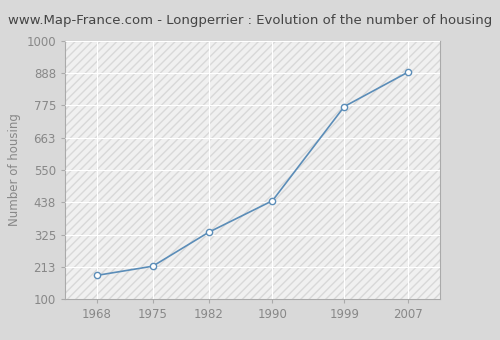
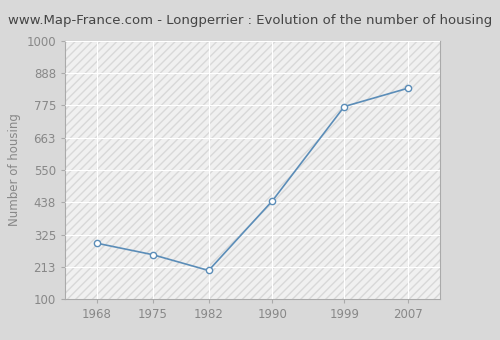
1968: 183 -> 295
1975: 215 -> 255
1982: 333 -> 200
2007: 891 -> 835
